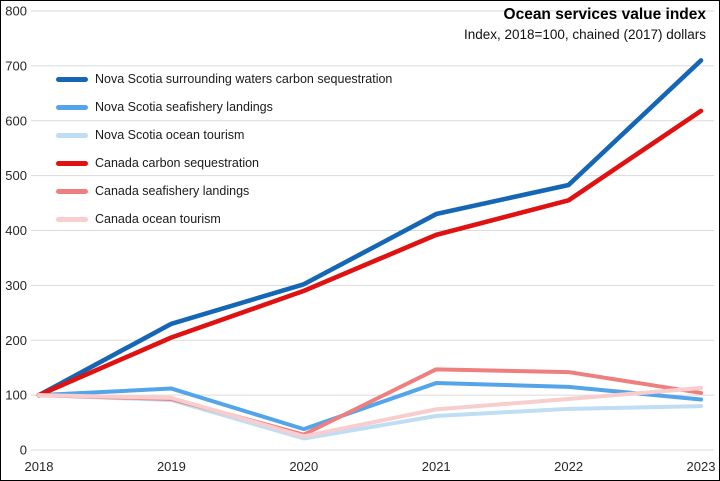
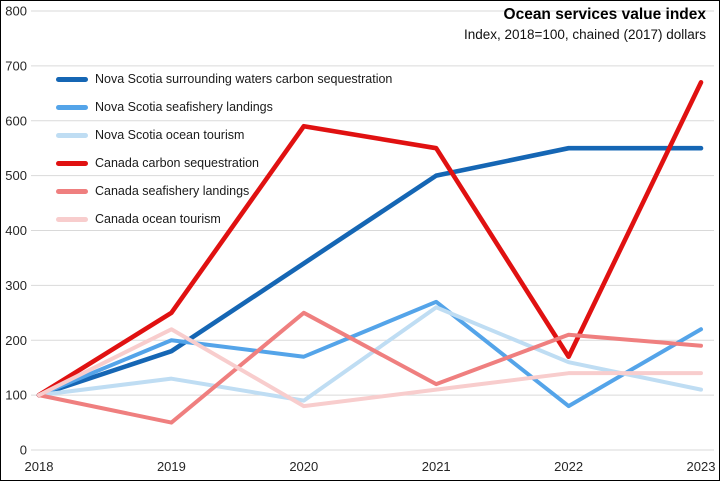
Nova Scotia surrounding waters carbon sequestration/2019: 230 -> 180
Nova Scotia seafishery landings/2019: 110 -> 200
Nova Scotia ocean tourism/2019: 90 -> 130
Canada carbon sequestration/2019: 200 -> 250
Canada seafishery landings/2019: 90 -> 50
Canada ocean tourism/2019: 100 -> 220
Nova Scotia surrounding waters carbon sequestration/2020: 300 -> 340
Nova Scotia seafishery landings/2020: 40 -> 170
Nova Scotia ocean tourism/2020: 20 -> 90
Canada carbon sequestration/2020: 290 -> 590
Canada seafishery landings/2020: 30 -> 250
Canada ocean tourism/2020: 20 -> 80
Nova Scotia surrounding waters carbon sequestration/2021: 430 -> 500
Nova Scotia seafishery landings/2021: 120 -> 270
Nova Scotia ocean tourism/2021: 60 -> 260
Canada carbon sequestration/2021: 390 -> 550
Canada seafishery landings/2021: 150 -> 120
Canada ocean tourism/2021: 70 -> 110
Nova Scotia surrounding waters carbon sequestration/2022: 480 -> 550
Nova Scotia seafishery landings/2022: 120 -> 80
Nova Scotia ocean tourism/2022: 80 -> 160
Canada carbon sequestration/2022: 460 -> 170
Canada seafishery landings/2022: 140 -> 210
Canada ocean tourism/2022: 90 -> 140
Nova Scotia surrounding waters carbon sequestration/2023: 710 -> 550
Nova Scotia seafishery landings/2023: 90 -> 220
Nova Scotia ocean tourism/2023: 80 -> 110
Canada carbon sequestration/2023: 620 -> 670
Canada seafishery landings/2023: 100 -> 190
Canada ocean tourism/2023: 110 -> 140
